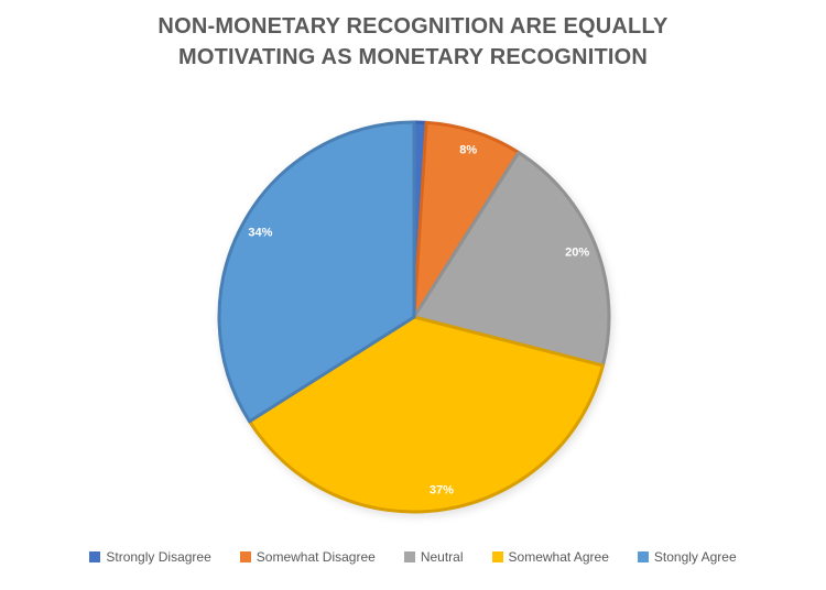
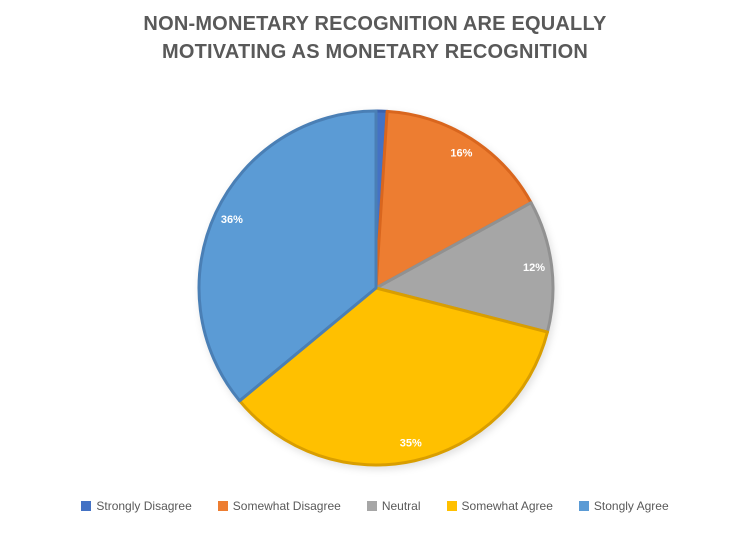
Somewhat Disagree: 8% -> 16%
Neutral: 20% -> 12%
Somewhat Agree: 37% -> 35%
Stongly Agree: 34% -> 36%
